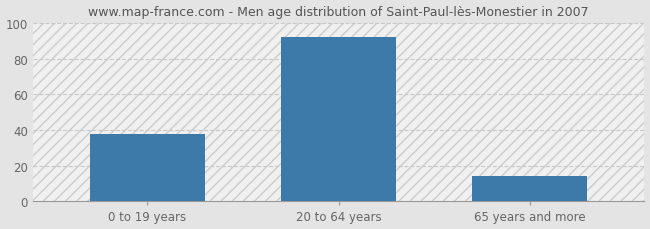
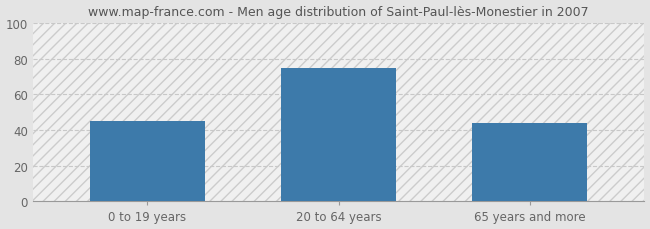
0 to 19 years: 38 -> 45
20 to 64 years: 92 -> 75
65 years and more: 14 -> 44
